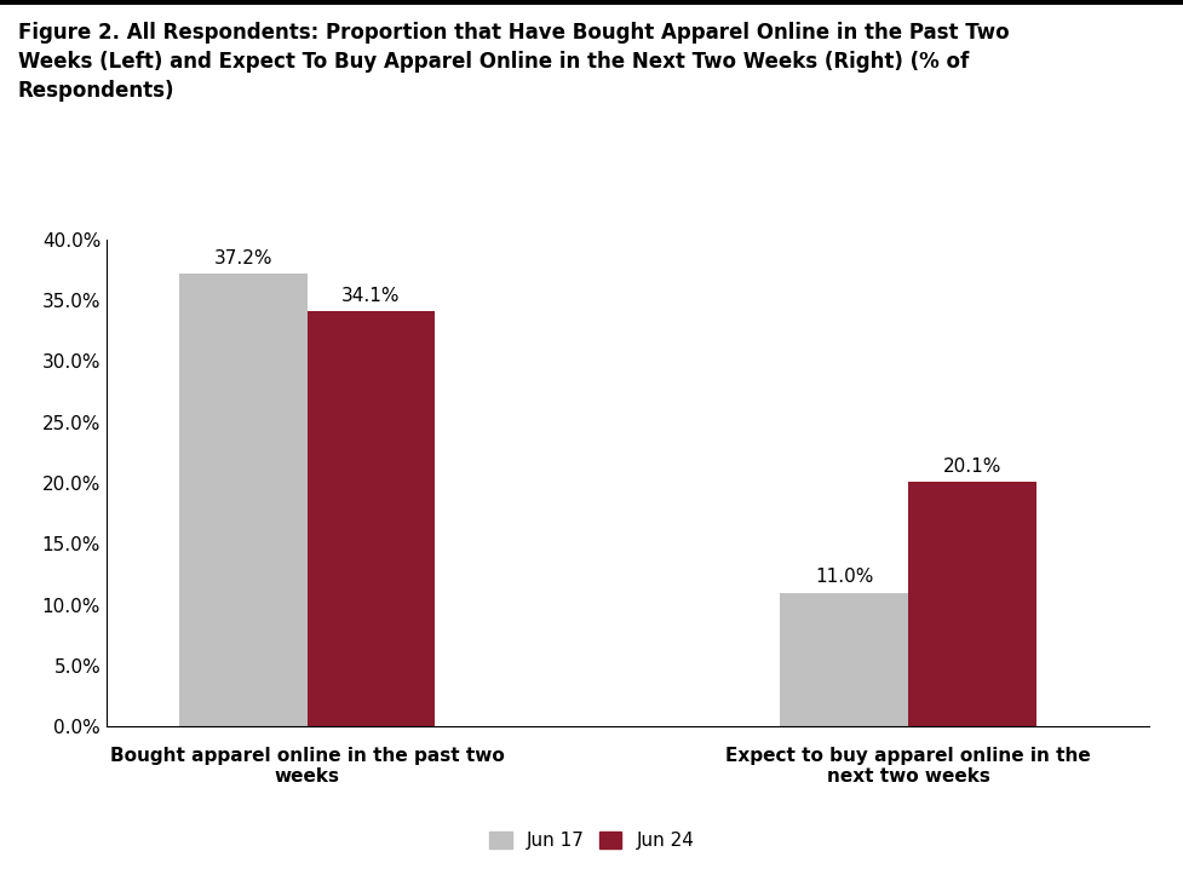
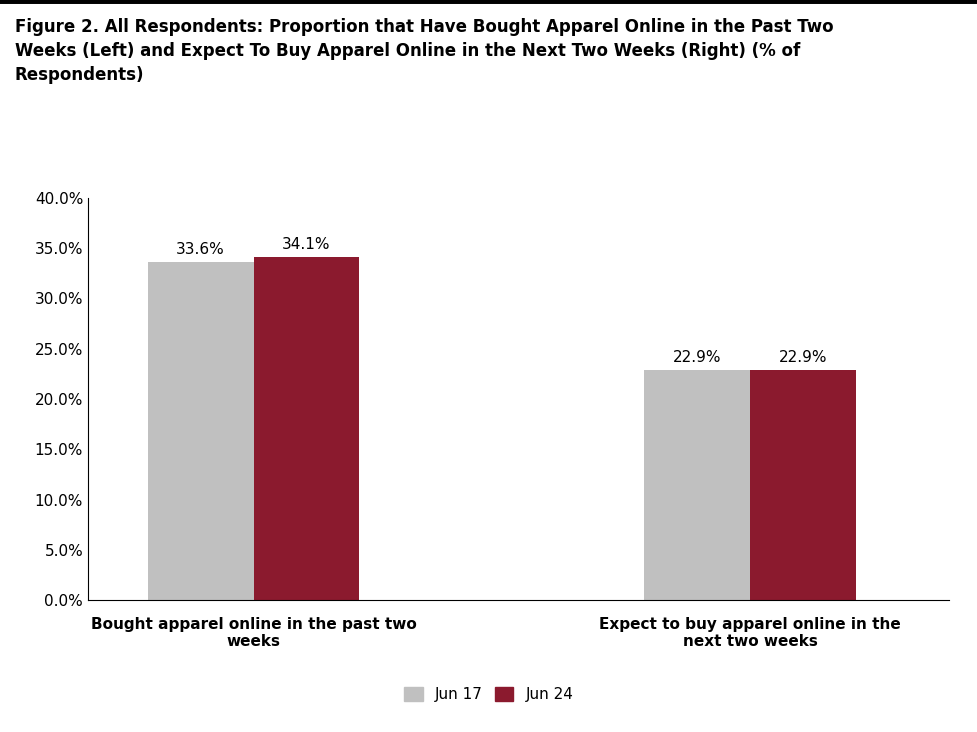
Jun 17/Bought apparel online in the past two weeks: 37.2% -> 33.6%
Jun 17/Expect to buy apparel online in the next two weeks: 11.0% -> 22.9%
Jun 24/Expect to buy apparel online in the next two weeks: 20.1% -> 22.9%
